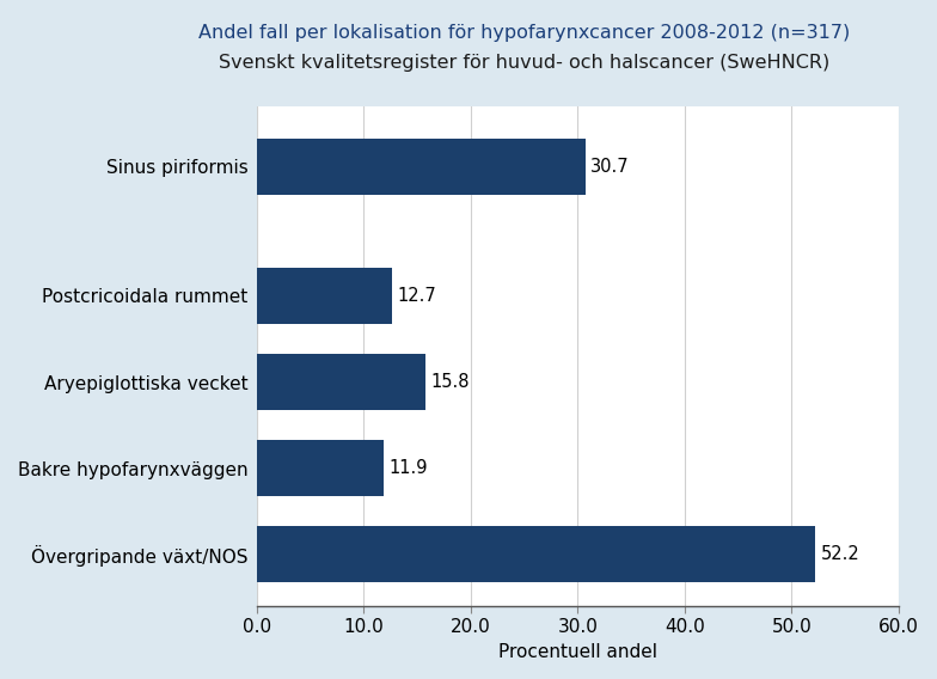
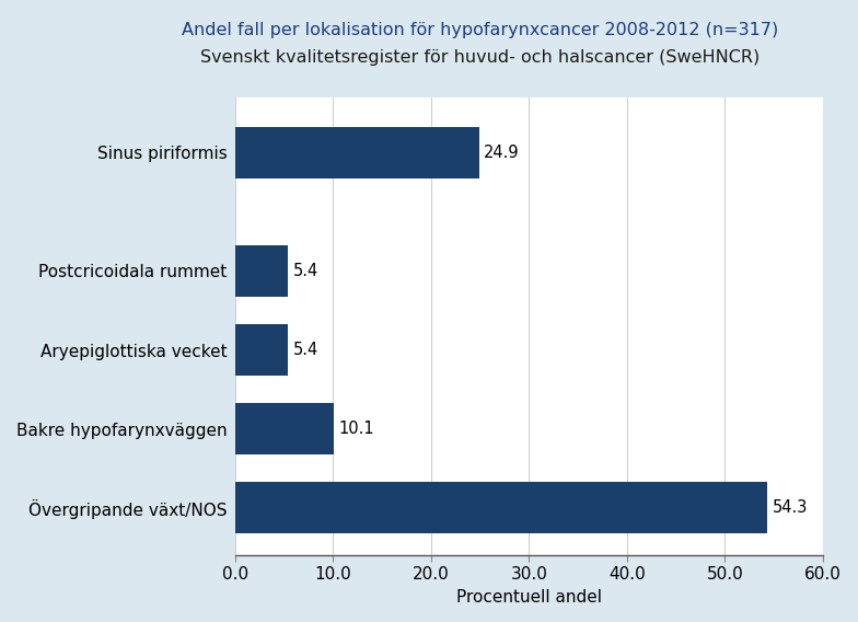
Sinus piriformis: 30.7 -> 24.9
Postcricoidala rummet: 12.7 -> 5.4
Aryepiglottiska vecket: 15.8 -> 5.4
Bakre hypofarynxväggen: 11.9 -> 10.1
Övergripande växt/NOS: 52.2 -> 54.3
